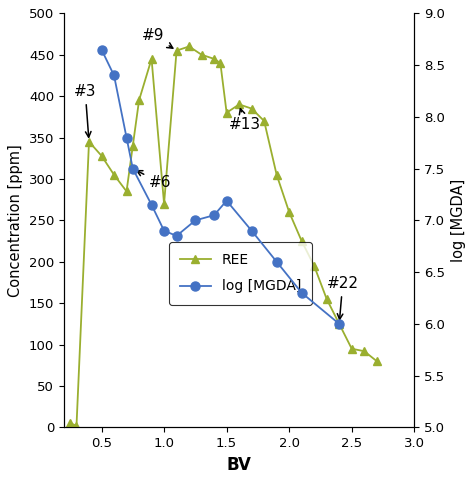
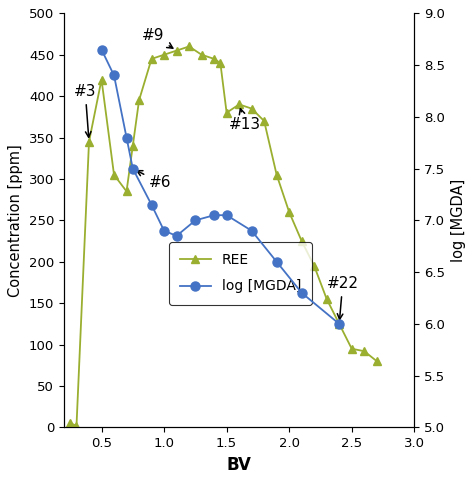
REE/0.5: 328 -> 420
REE/1.0: 270 -> 450
log [MGDA]/1.5: 7.19 -> 7.05
